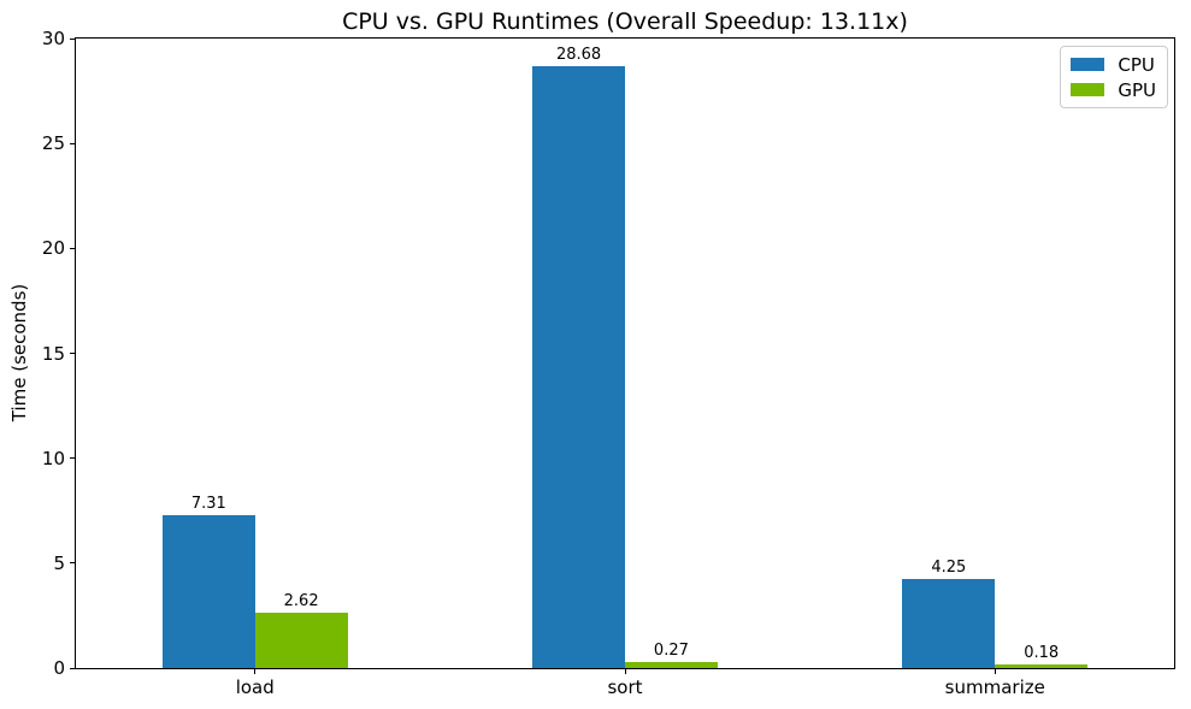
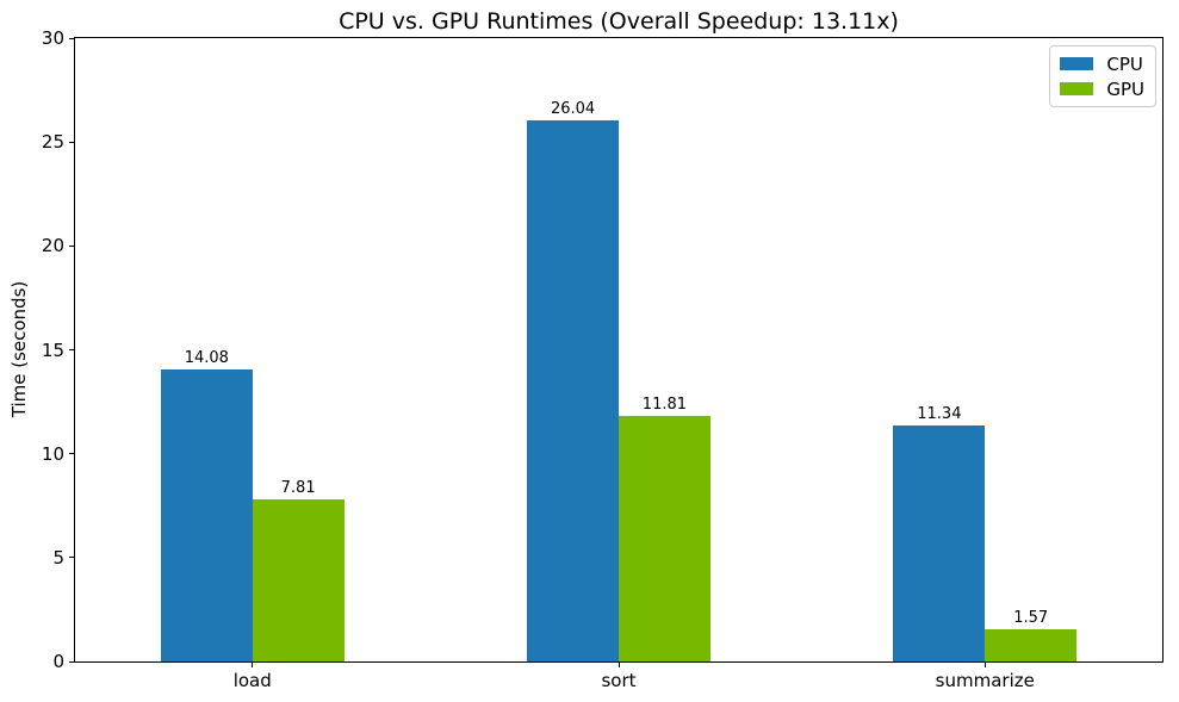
CPU/load: 7.31 -> 14.08
GPU/load: 2.62 -> 7.81
CPU/sort: 28.68 -> 26.04
GPU/sort: 0.27 -> 11.81
CPU/summarize: 4.25 -> 11.34
GPU/summarize: 0.18 -> 1.57
